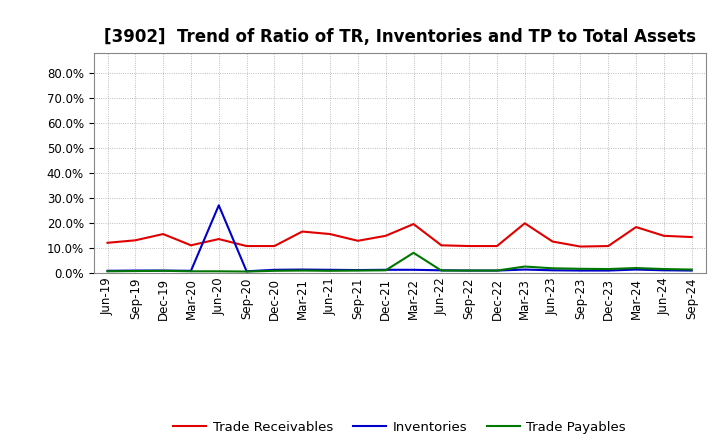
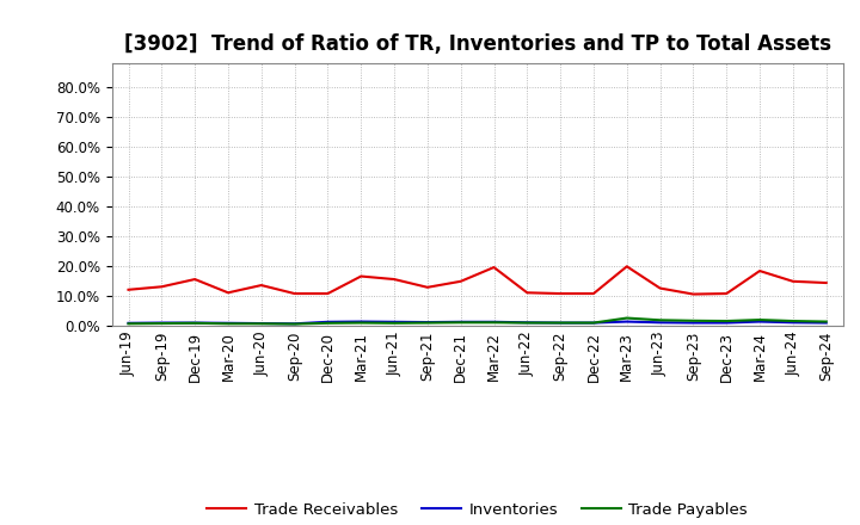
Inventories/Jun-20: 27.0% -> 0.7%
Trade Payables/Mar-22: 8.0% -> 1.0%
